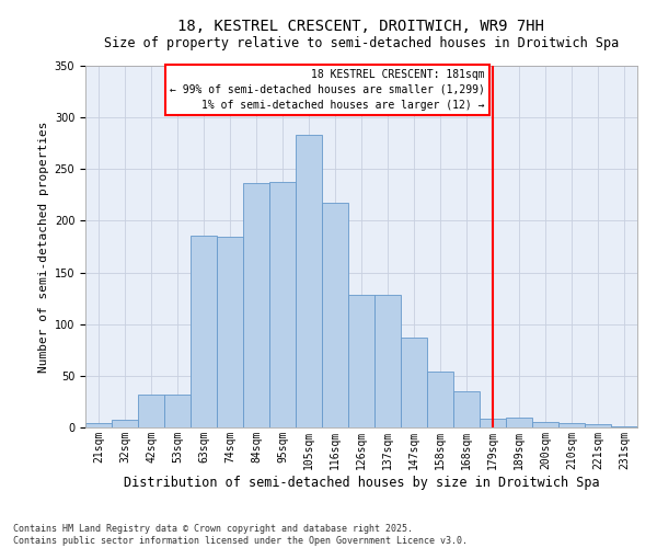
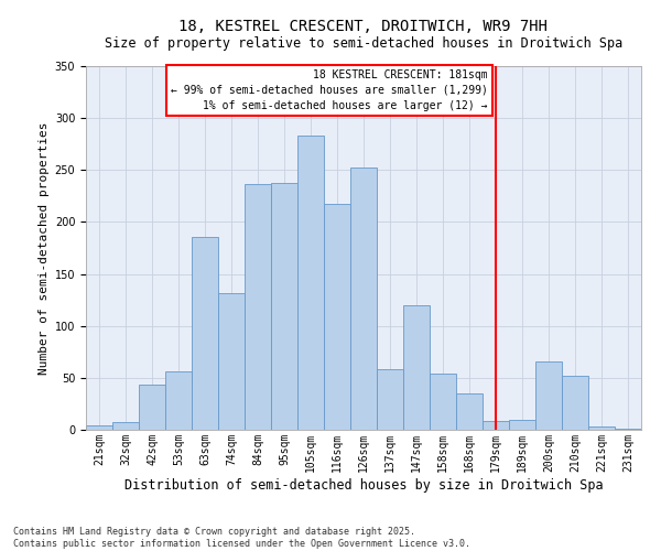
42sqm: 32 -> 44
53sqm: 32 -> 56
74sqm: 185 -> 132
126sqm: 128 -> 252
137sqm: 128 -> 58
147sqm: 87 -> 120
200sqm: 5 -> 66
210sqm: 4 -> 52
